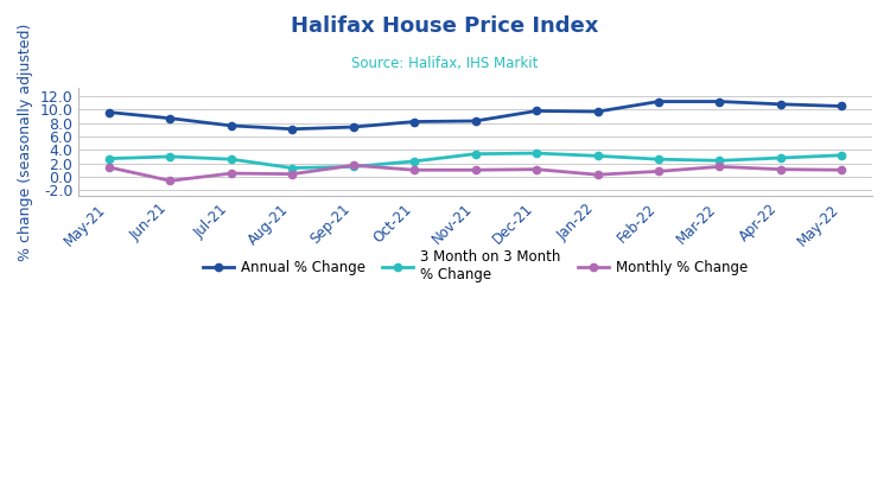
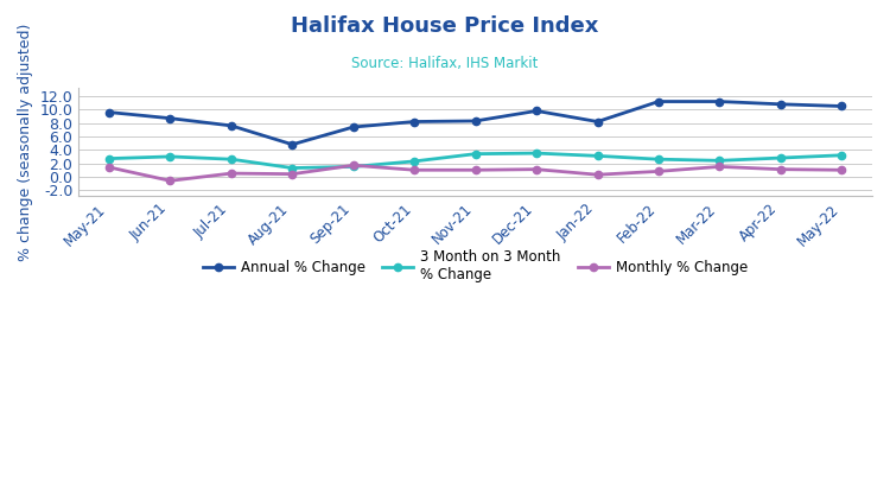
Annual % Change/Aug-21: 7.1 -> 4.8
Annual % Change/Jan-22: 9.7 -> 8.2
